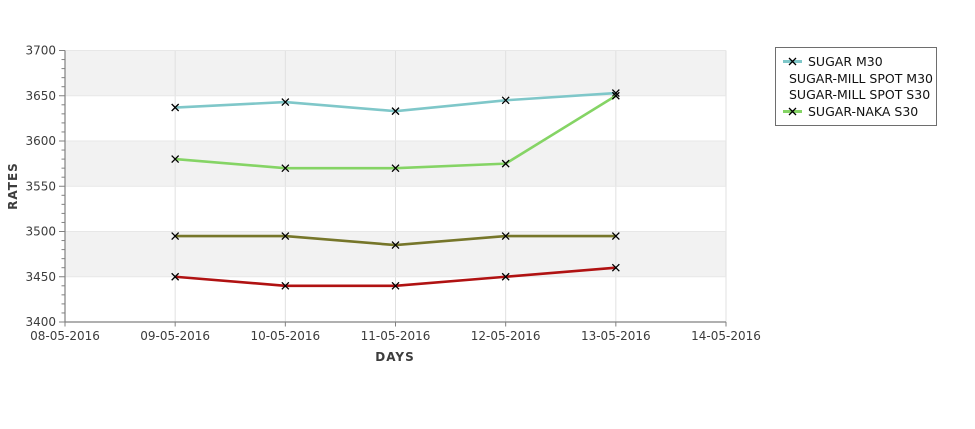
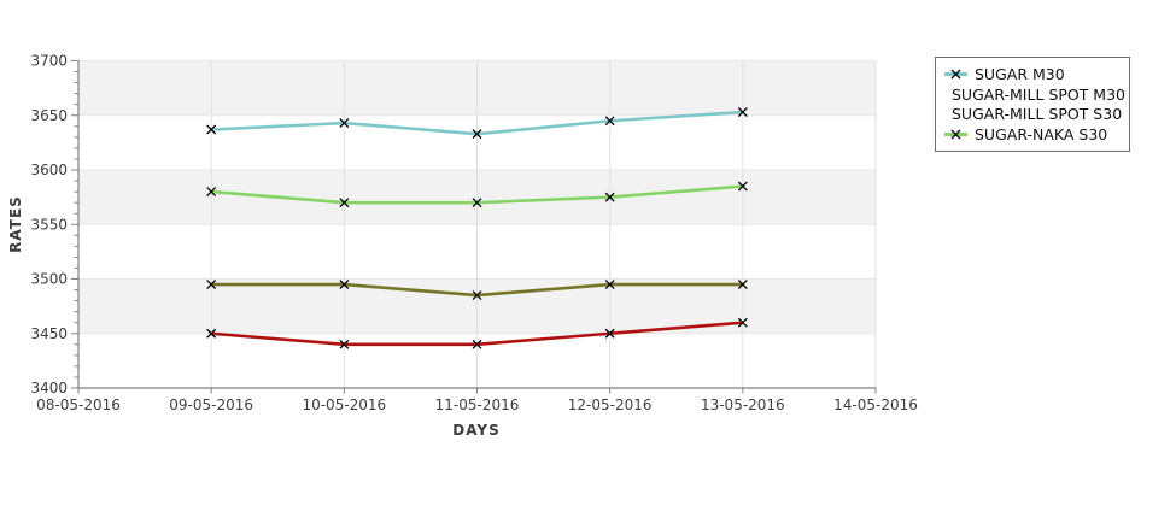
SUGAR-NAKA S30/13-05-2016: 3650 -> 3580
